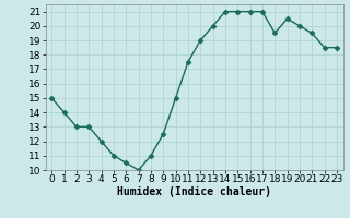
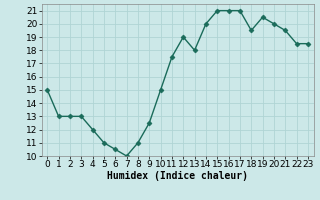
1: 14.0 -> 13.0
13: 20.0 -> 18.0
14: 21.0 -> 20.0
